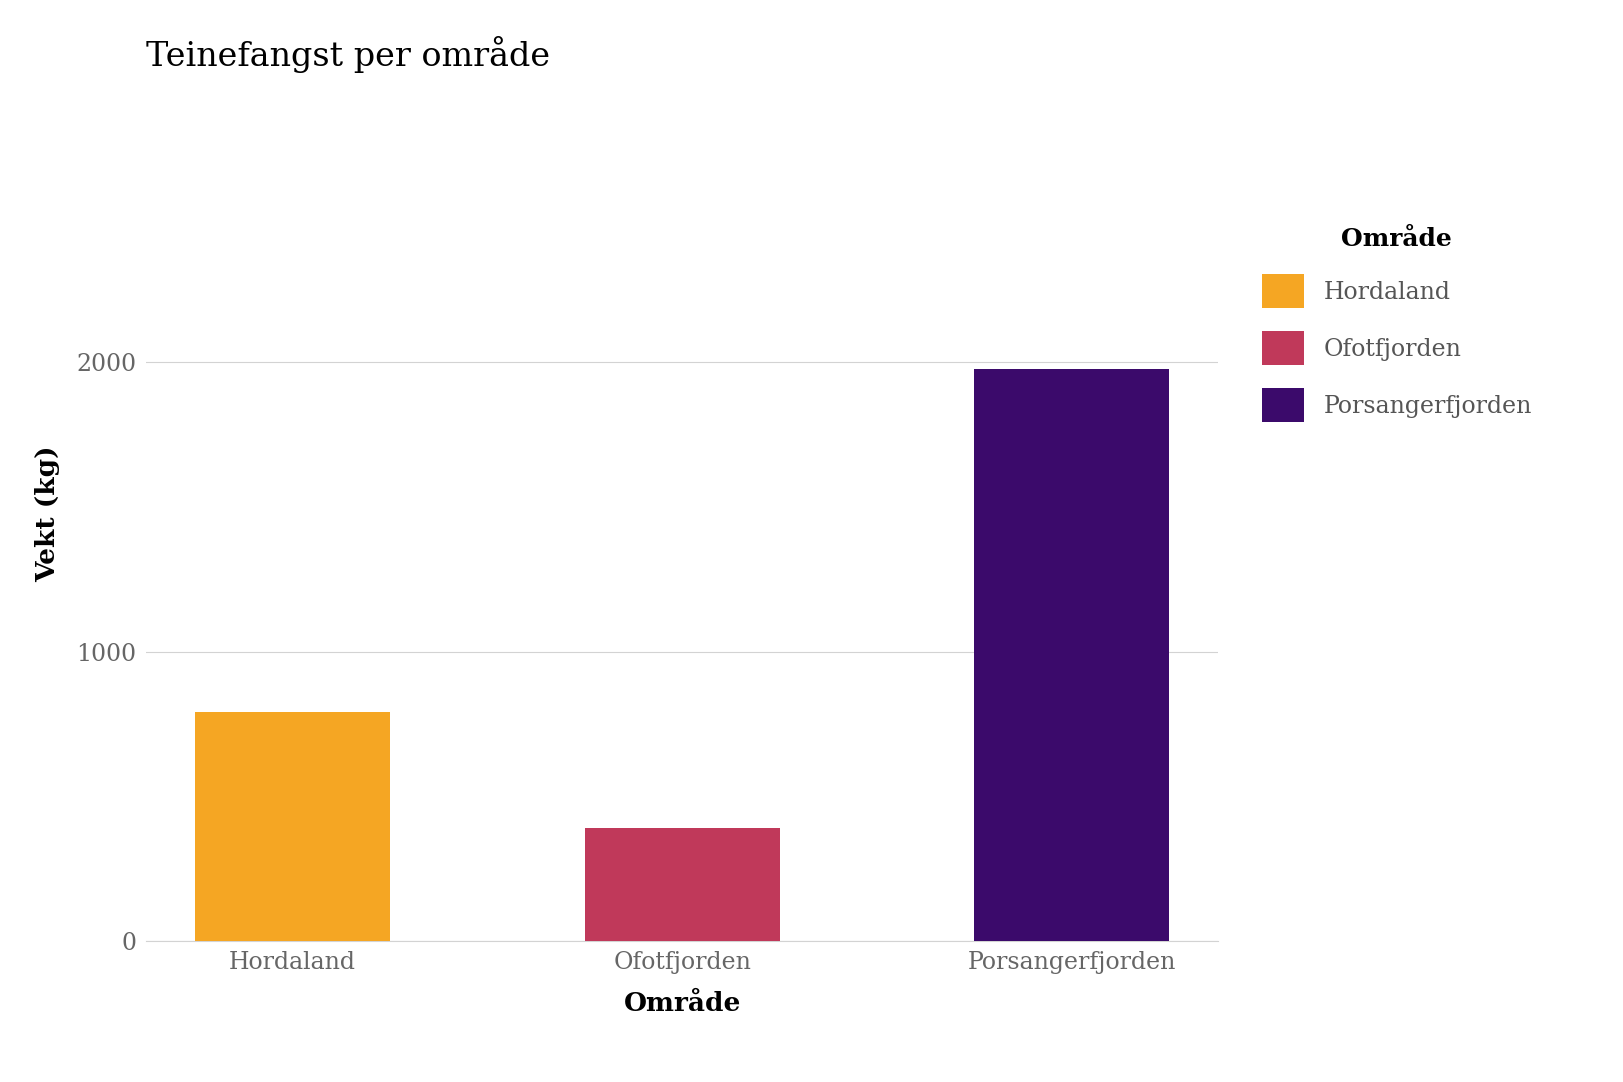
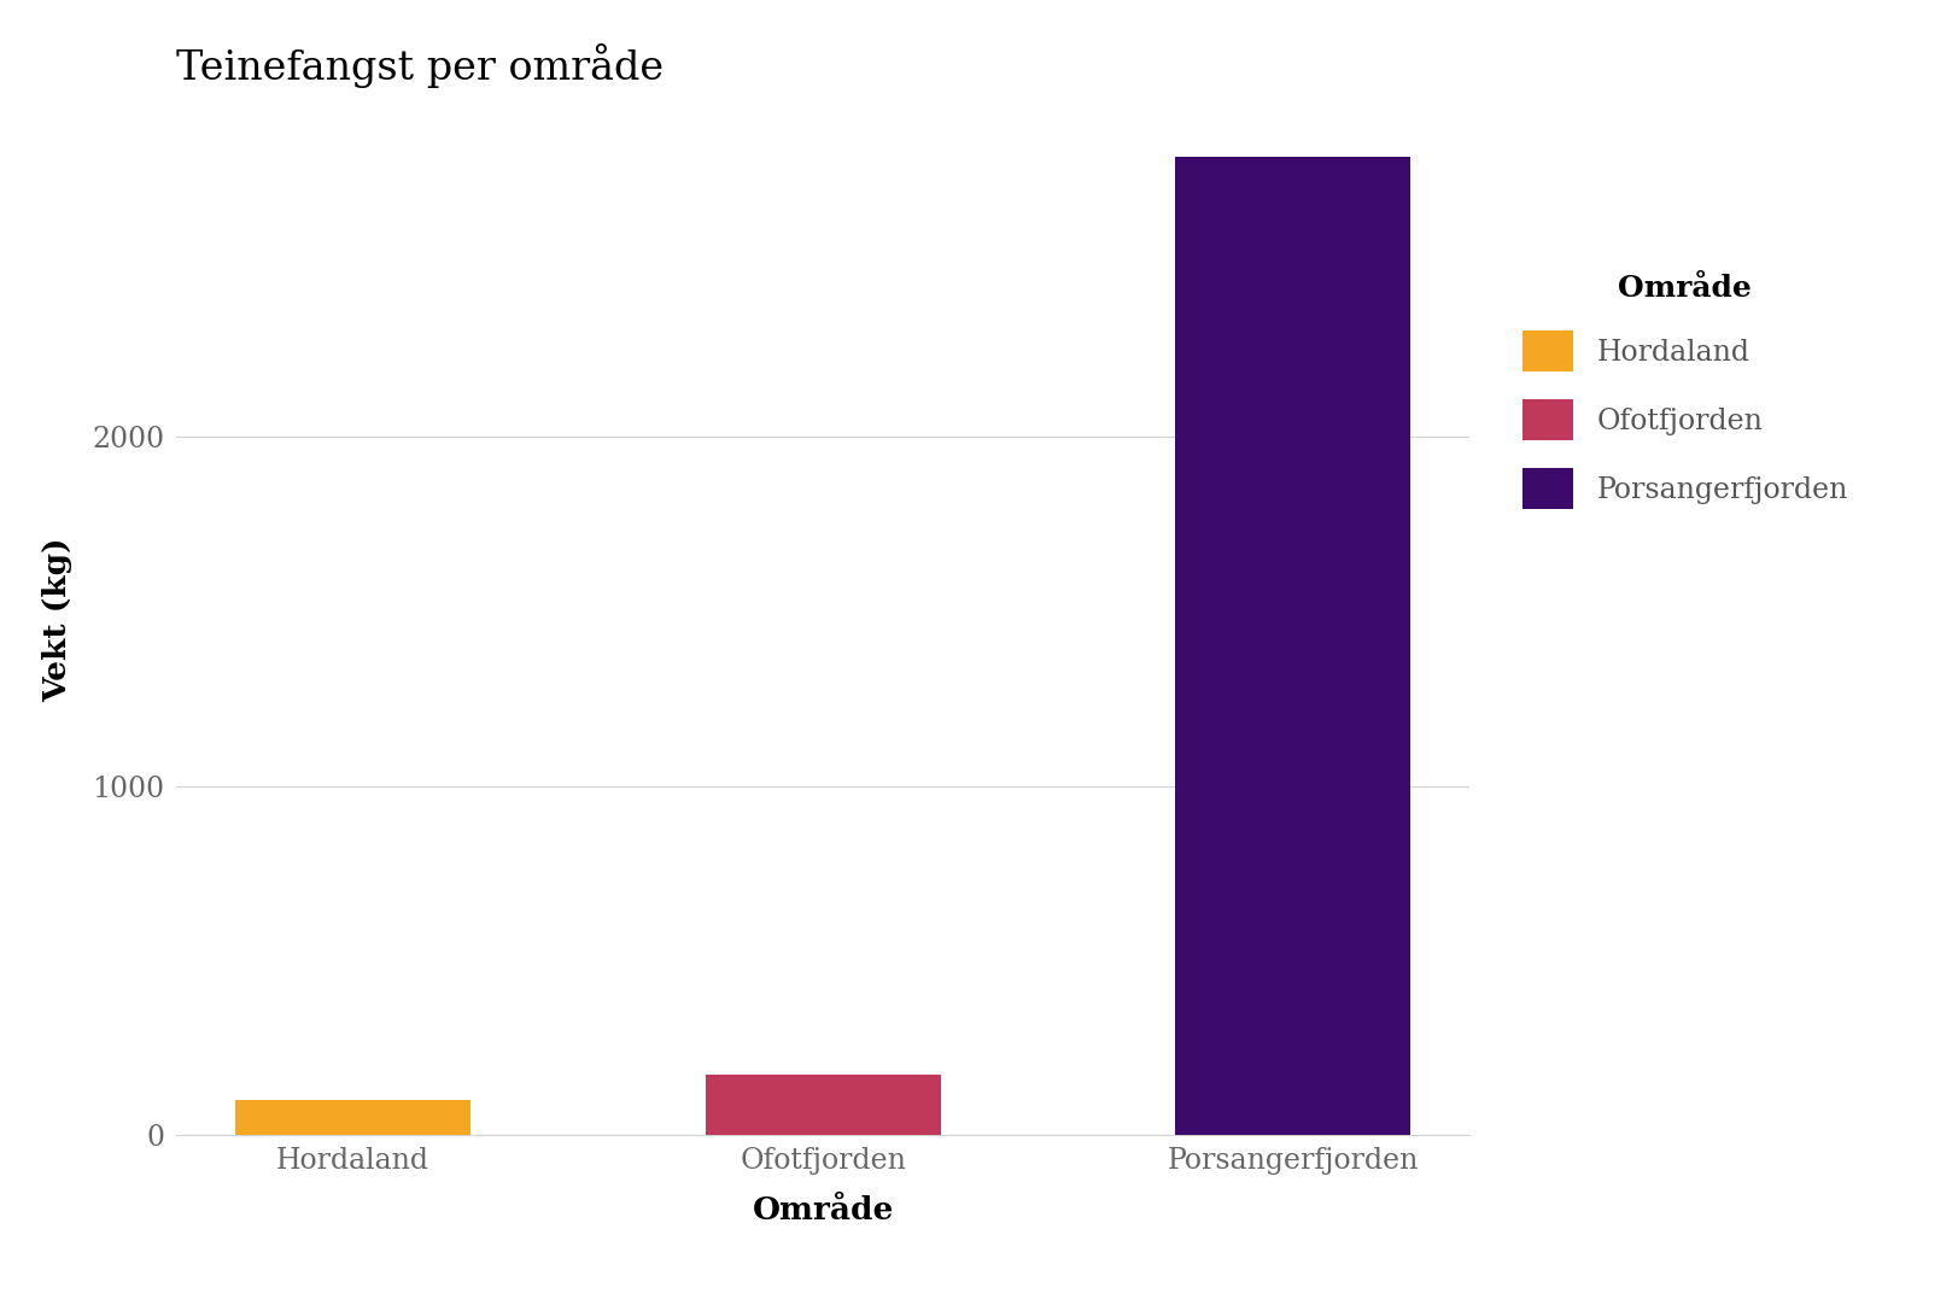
Hordaland: 790 -> 100
Ofotfjorden: 390 -> 175
Porsangerfjorden: 1975 -> 2800
